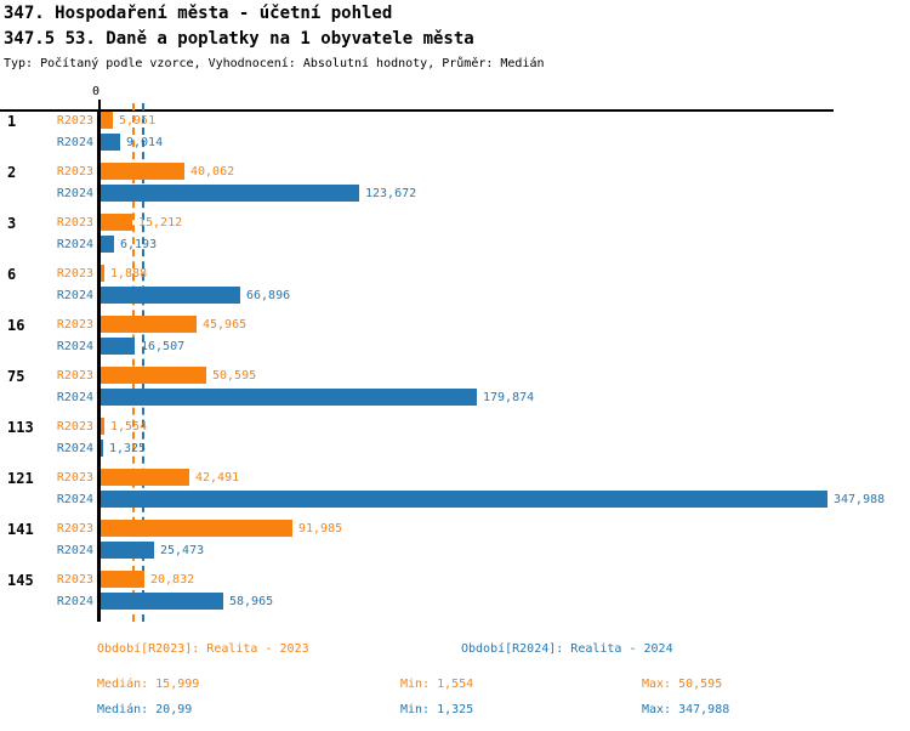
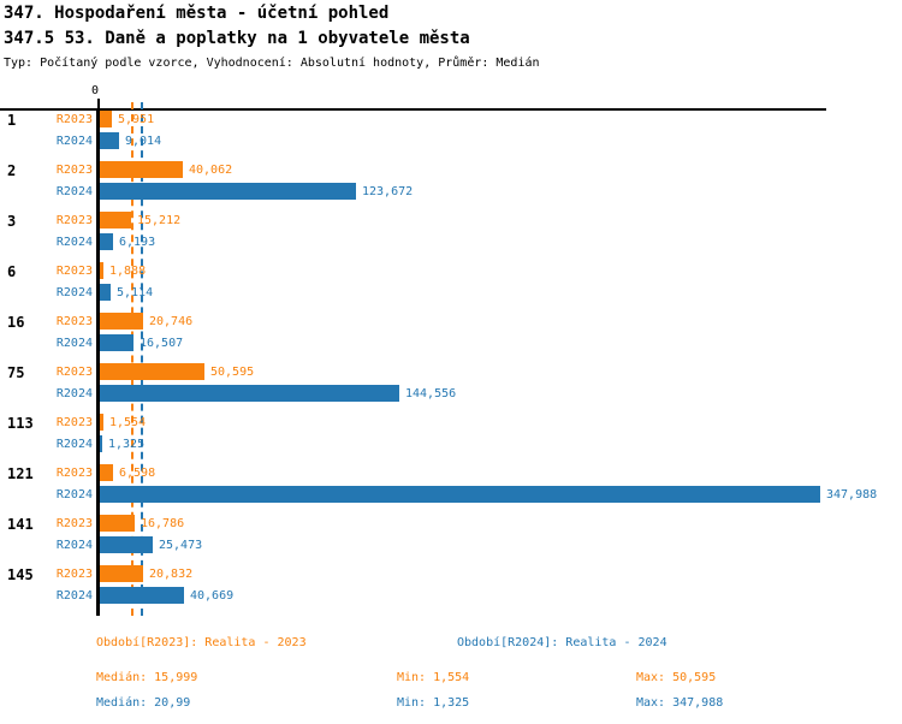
R2024/6: 66,896 -> 5,114
R2023/16: 45,965 -> 20,746
R2024/75: 179,874 -> 144,556
R2023/121: 42,491 -> 6,598
R2023/141: 91,985 -> 16,786
R2024/145: 58,965 -> 40,669
